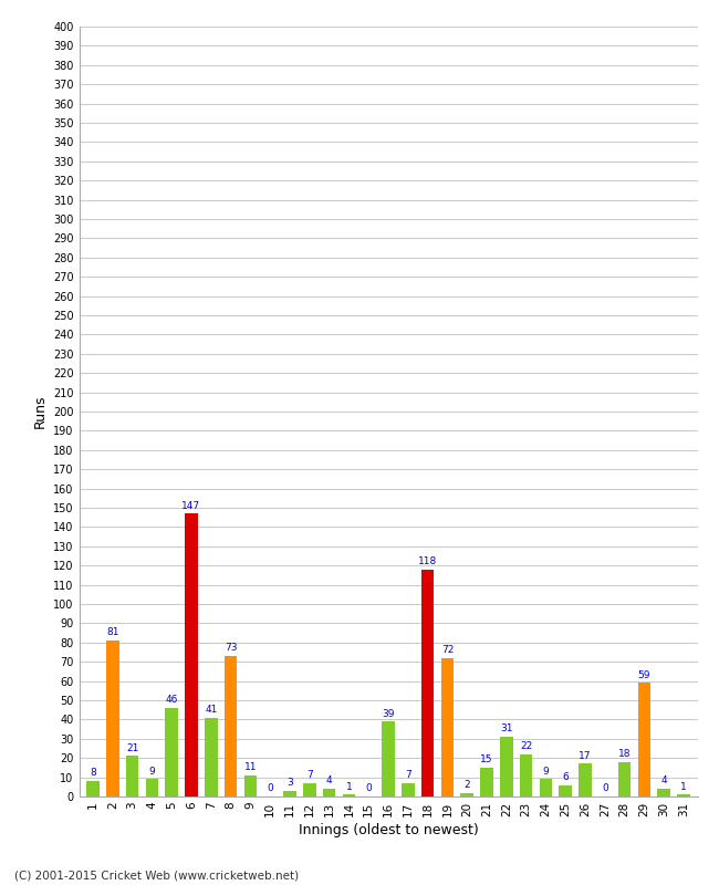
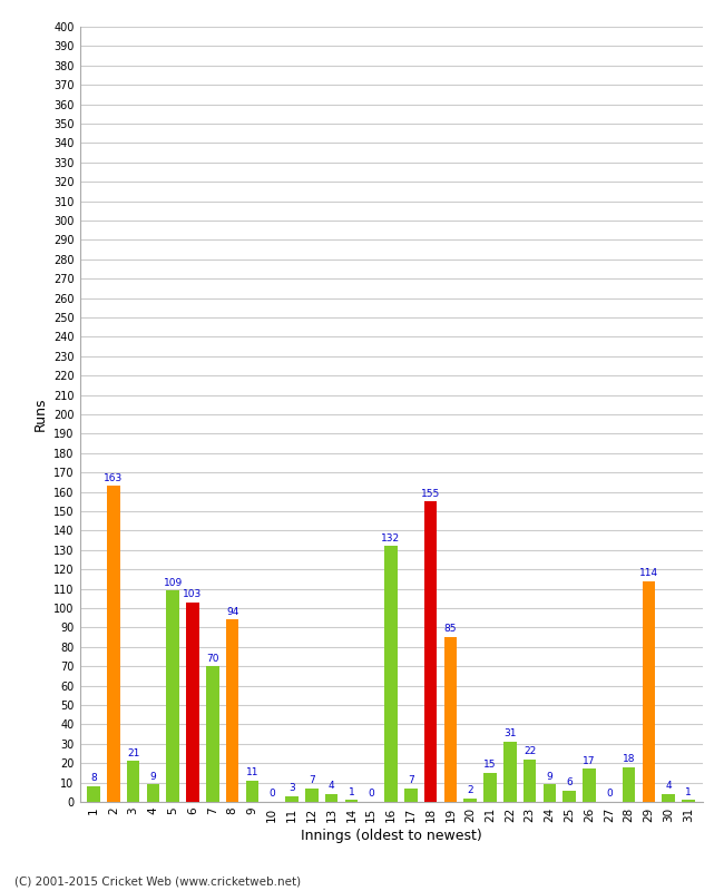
2: 81 -> 163
5: 46 -> 109
6: 147 -> 103
7: 41 -> 70
8: 73 -> 94
16: 39 -> 132
18: 118 -> 155
19: 72 -> 85
29: 59 -> 114
